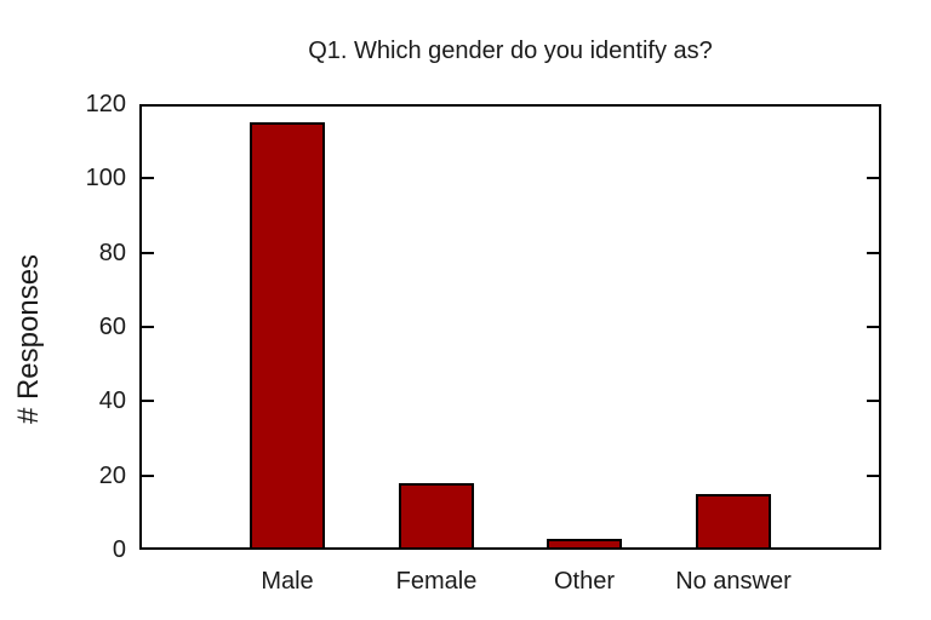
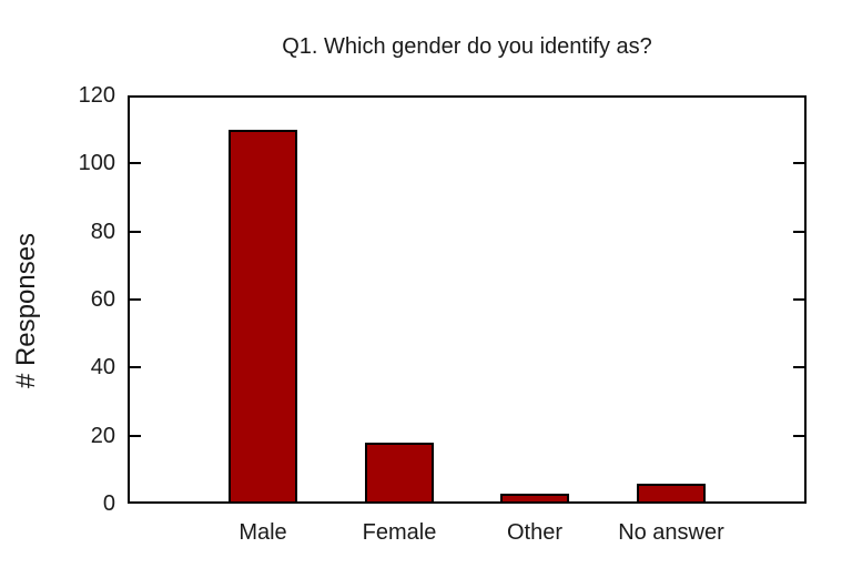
Male: 115 -> 110
No answer: 15 -> 6
